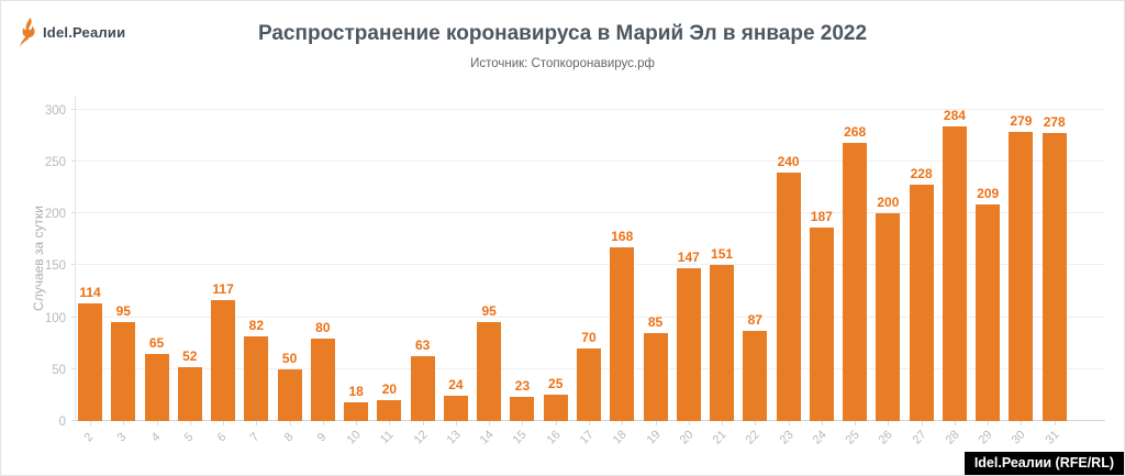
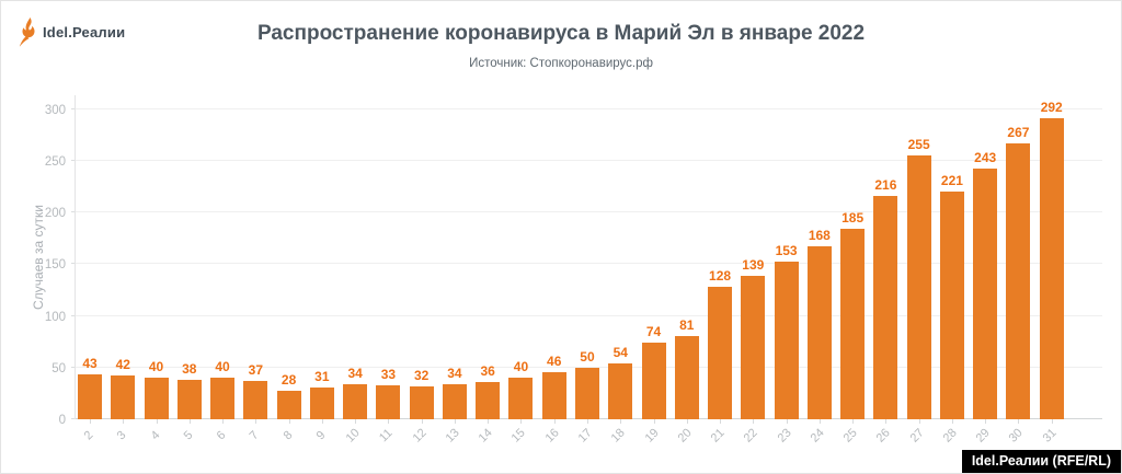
2: 114 -> 43
3: 95 -> 42
4: 65 -> 40
5: 52 -> 38
6: 117 -> 40
7: 82 -> 37
8: 50 -> 28
9: 80 -> 31
10: 18 -> 34
11: 20 -> 33
12: 63 -> 32
13: 24 -> 34
14: 95 -> 36
15: 23 -> 40
16: 25 -> 46
17: 70 -> 50
18: 168 -> 54
19: 85 -> 74
20: 147 -> 81
21: 151 -> 128
22: 87 -> 139
23: 240 -> 153
24: 187 -> 168
25: 268 -> 185
26: 200 -> 216
27: 228 -> 255
28: 284 -> 221
29: 209 -> 243
30: 279 -> 267
31: 278 -> 292
